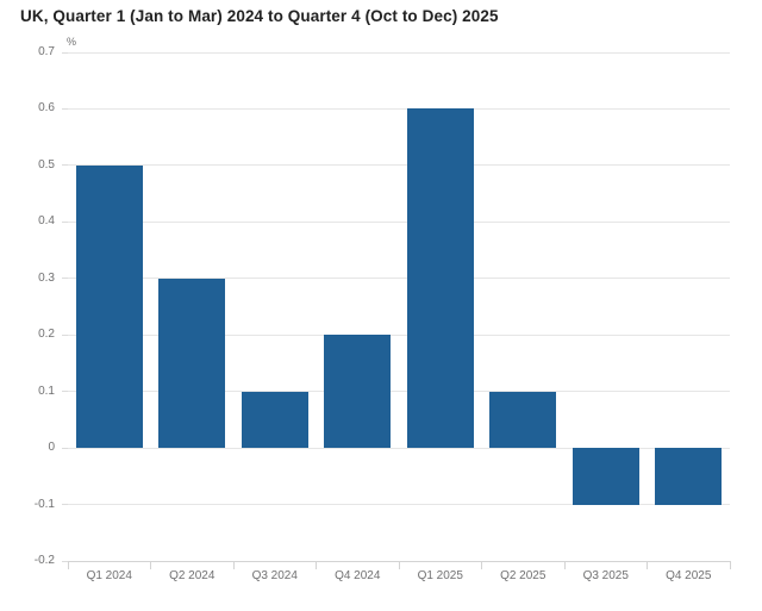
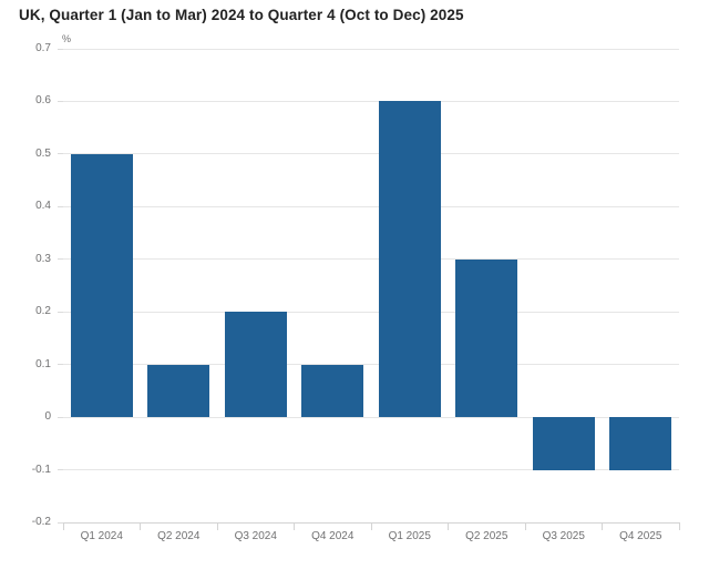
Q2 2024: 0.3 -> 0.1
Q3 2024: 0.1 -> 0.2
Q4 2024: 0.2 -> 0.1
Q2 2025: 0.1 -> 0.3
